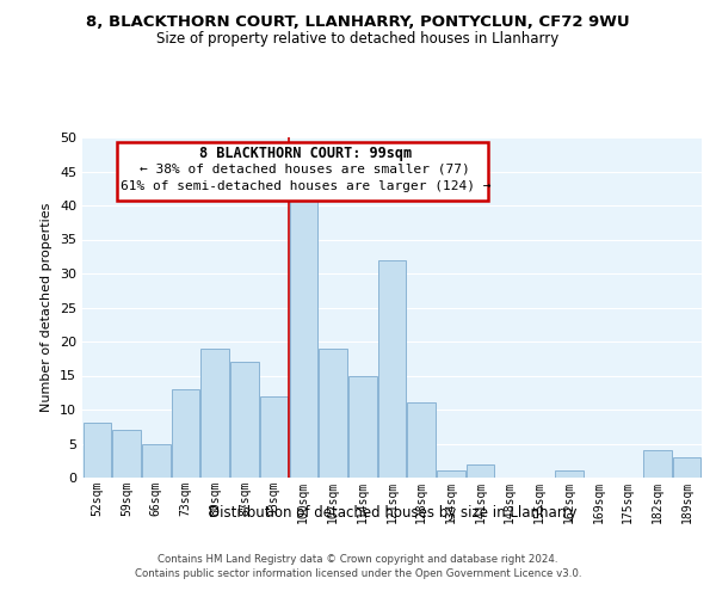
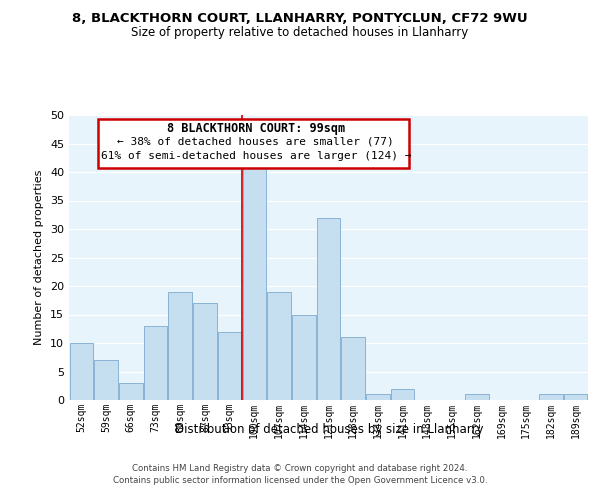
52sqm: 8 -> 10
66sqm: 5 -> 3
182sqm: 4 -> 1
189sqm: 3 -> 1
